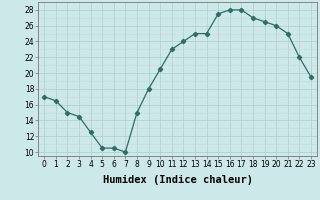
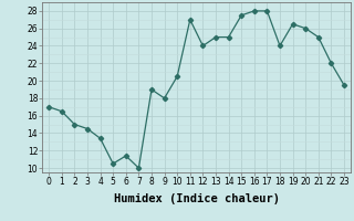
4: 12.5 -> 13.4
6: 10.5 -> 11.4
8: 15.0 -> 19.0
11: 23.0 -> 27.0
18: 27.0 -> 24.0
